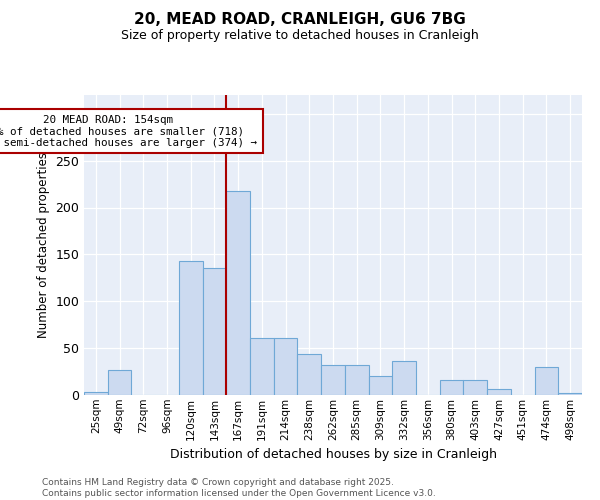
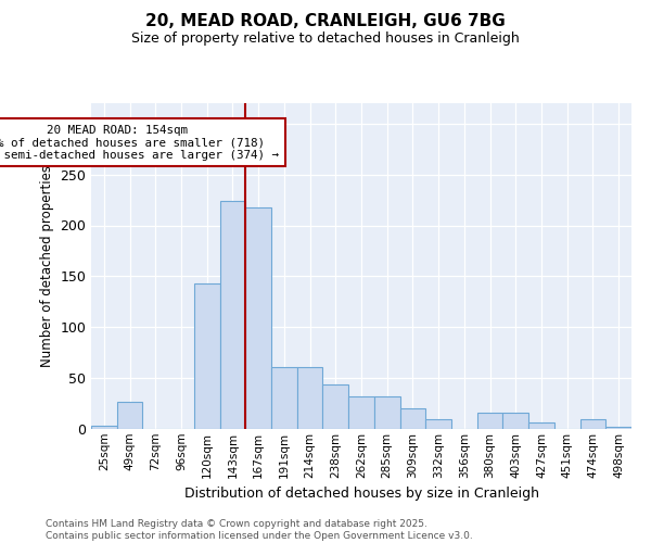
143sqm: 136 -> 224
332sqm: 36 -> 10
474sqm: 30 -> 10
